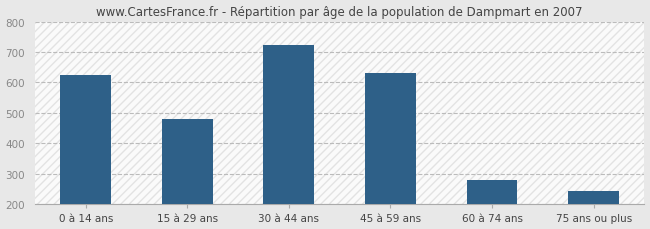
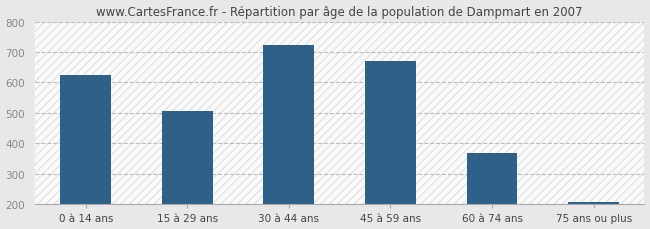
15 à 29 ans: 480 -> 508
45 à 59 ans: 630 -> 672
60 à 74 ans: 280 -> 368
75 ans ou plus: 245 -> 208
